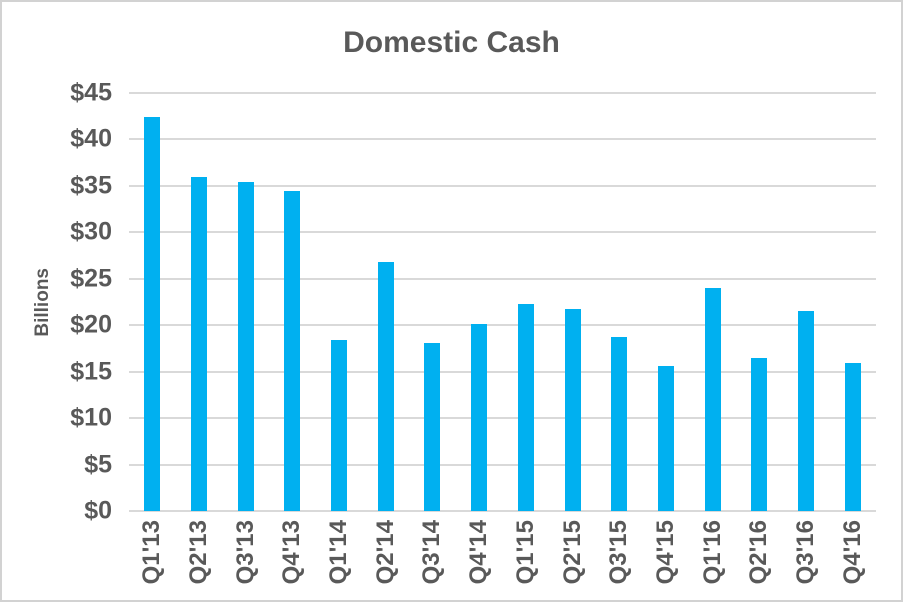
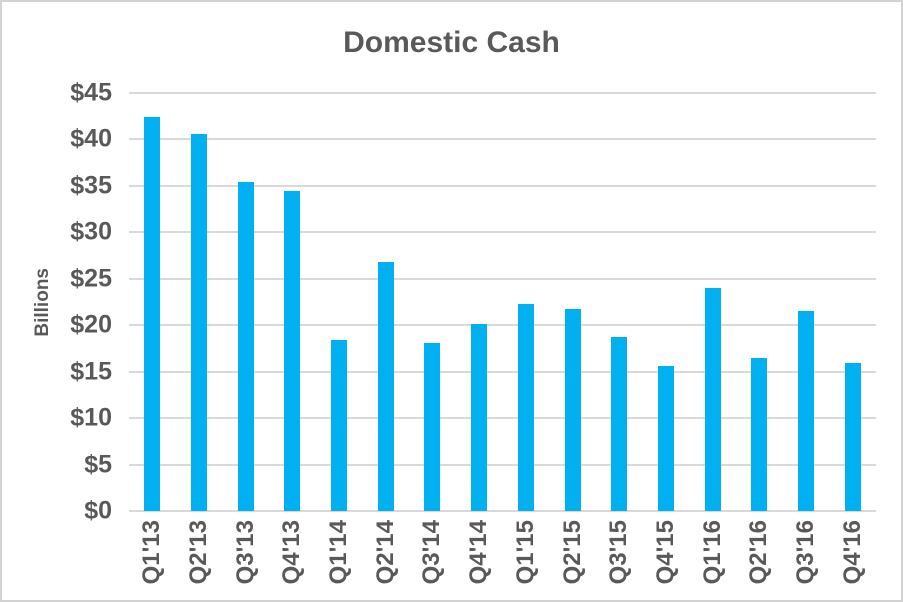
Q2'13: $36 -> $41
